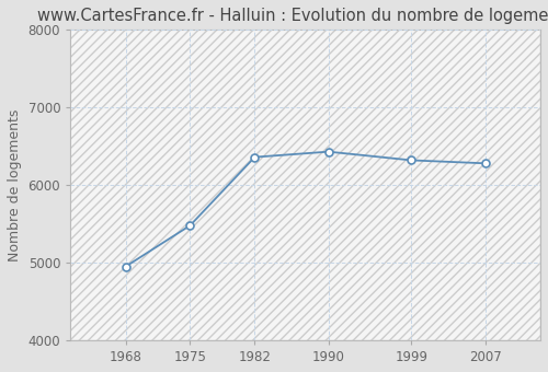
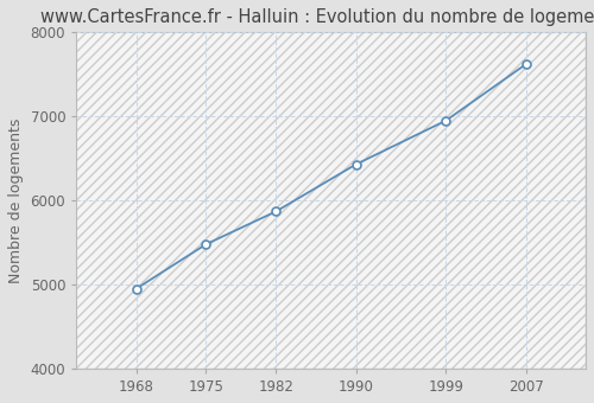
1982: 6360 -> 5870
1999: 6320 -> 6950
2007: 6280 -> 7620
